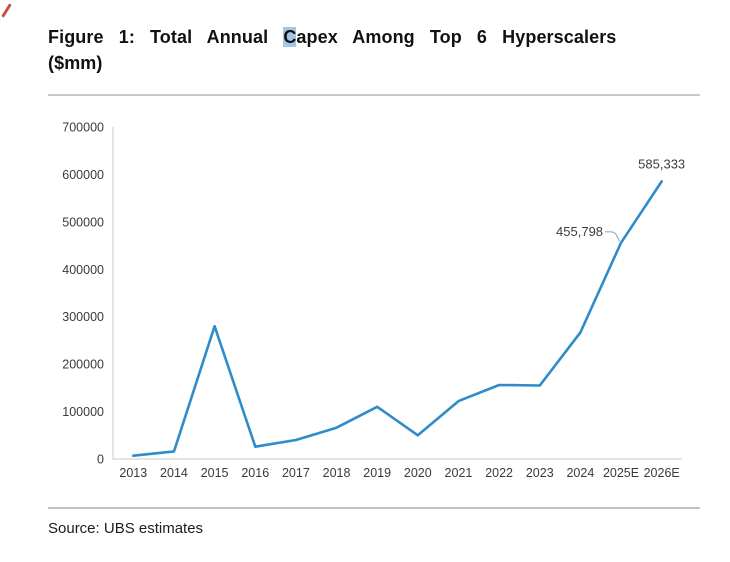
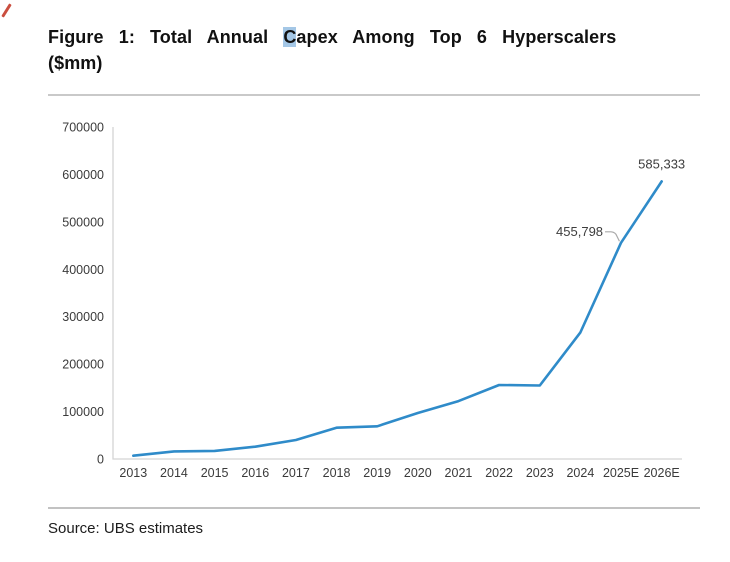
2015: 280000 -> 20000
2019: 110000 -> 70000
2020: 50000 -> 100000
